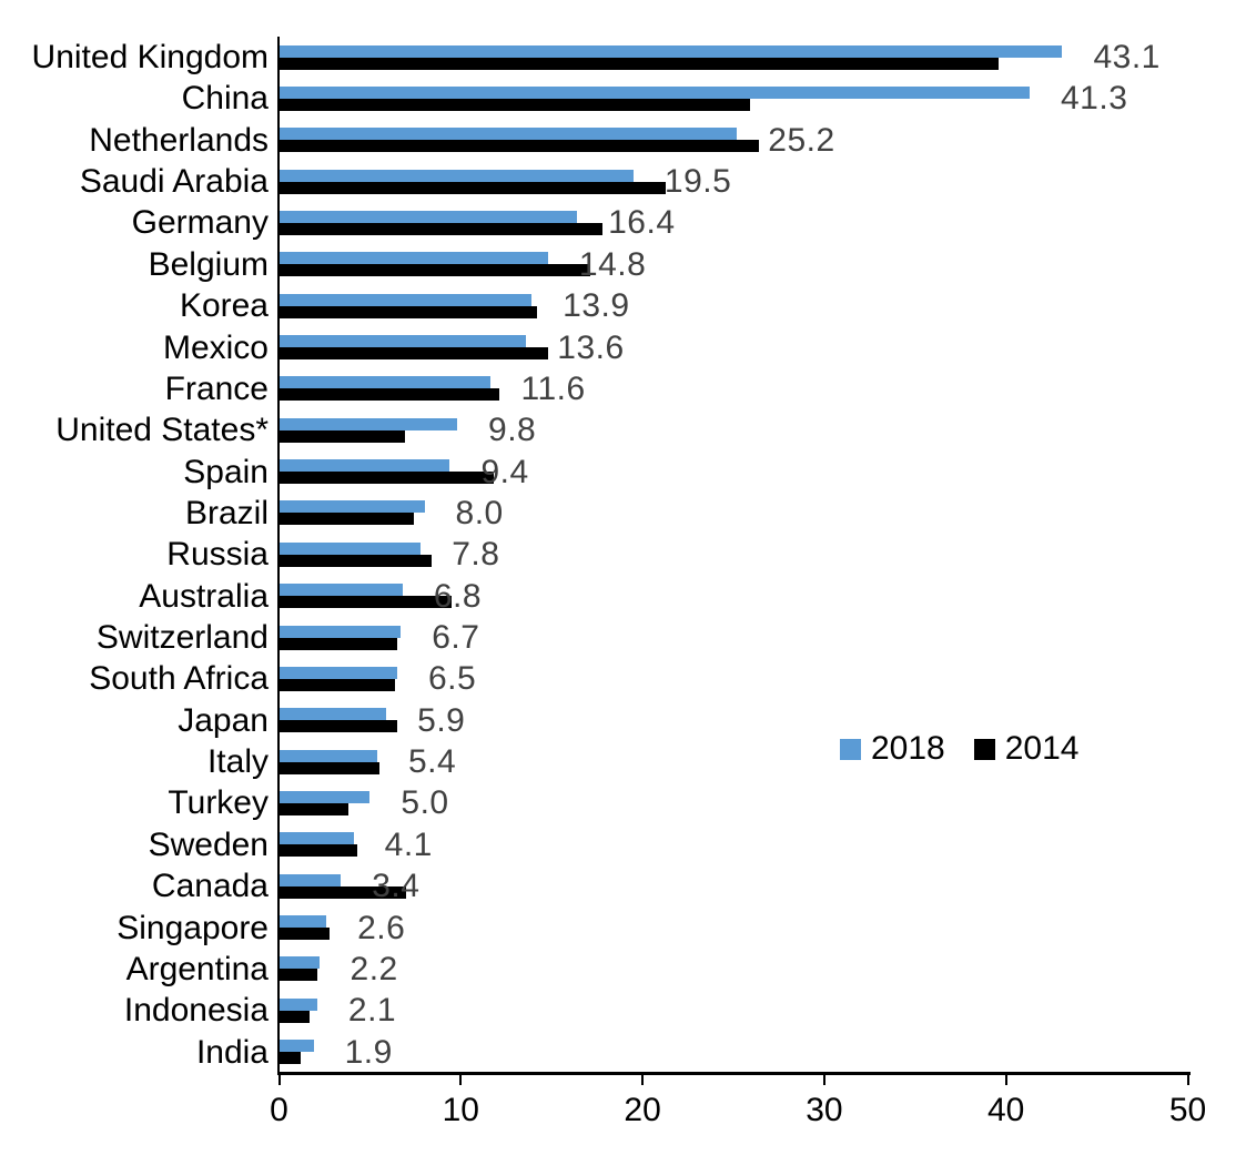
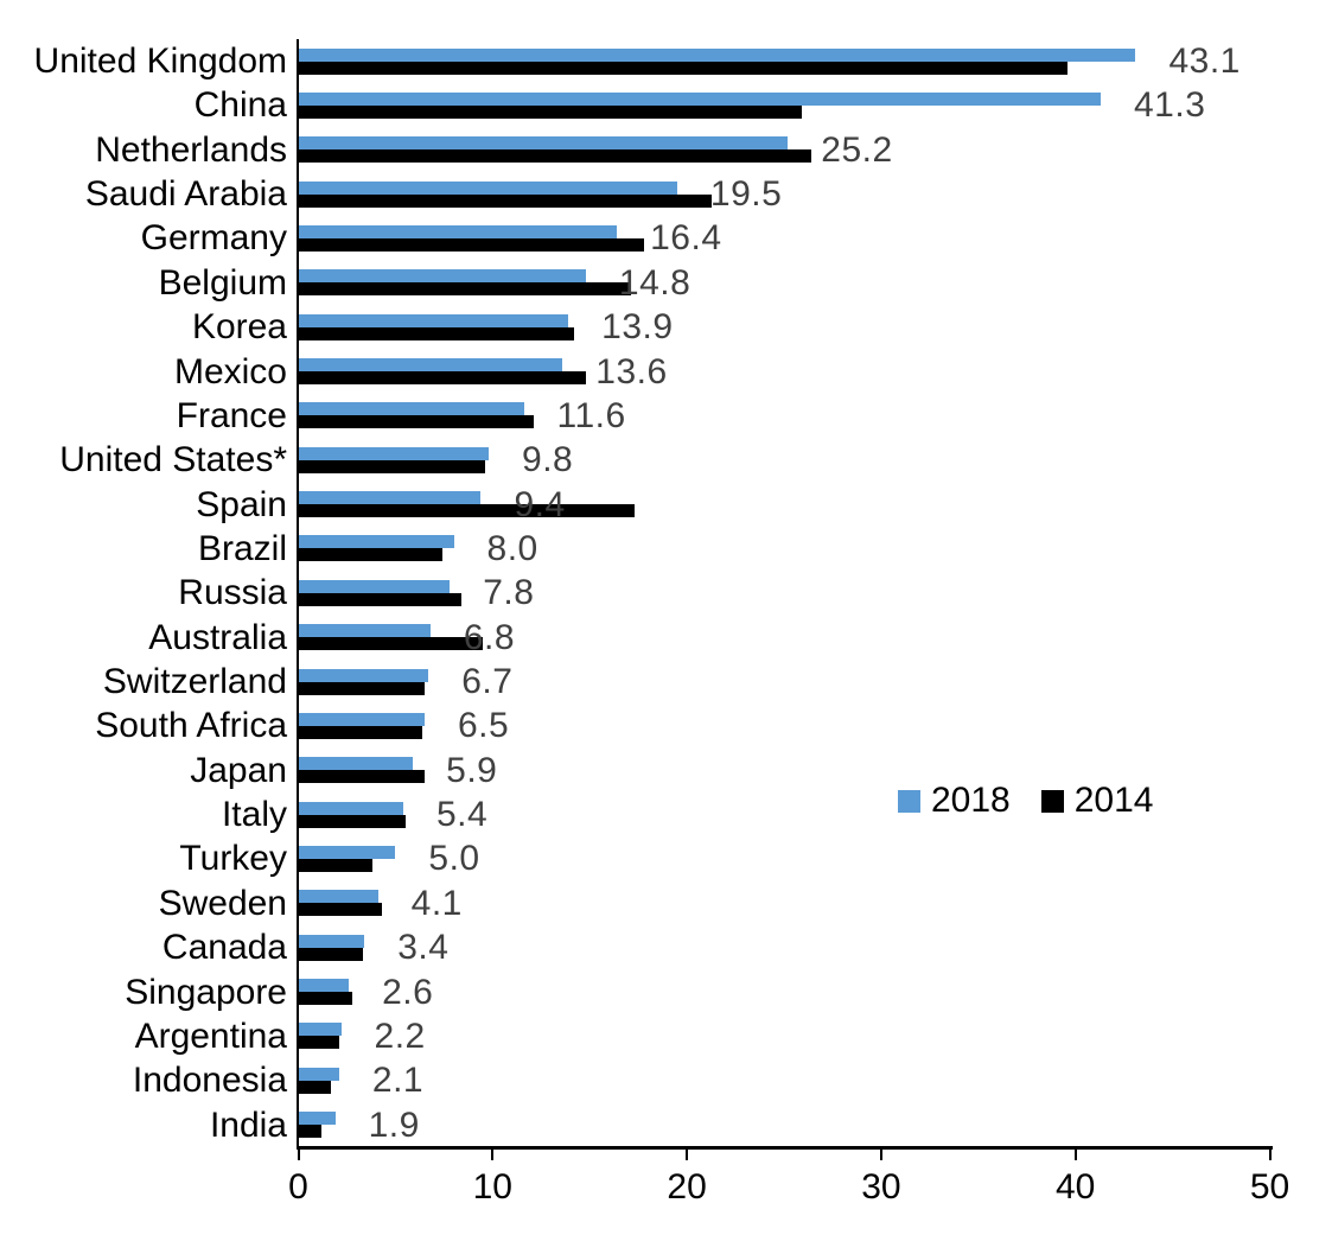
2014/United States*: 6.9 -> 9.6
2014/Spain: 11.8 -> 17.3
2014/Canada: 7.0 -> 3.3
